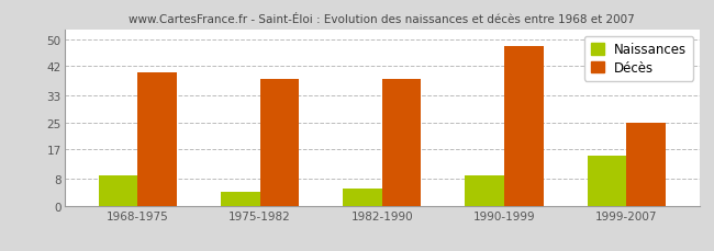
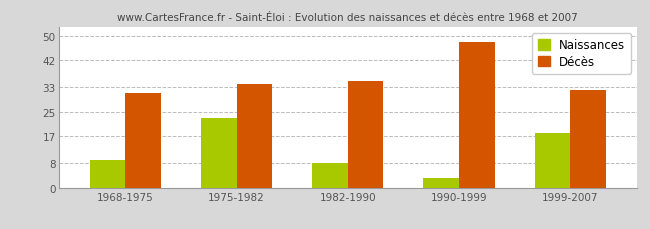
Décès/1968-1975: 40 -> 31
Naissances/1975-1982: 4 -> 23
Décès/1975-1982: 38 -> 34
Naissances/1982-1990: 5 -> 8
Décès/1982-1990: 38 -> 35
Naissances/1990-1999: 9 -> 3
Naissances/1999-2007: 15 -> 18
Décès/1999-2007: 25 -> 32
